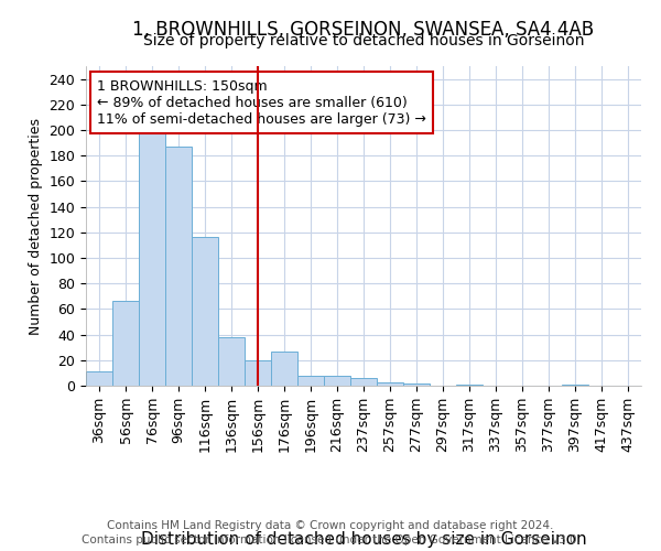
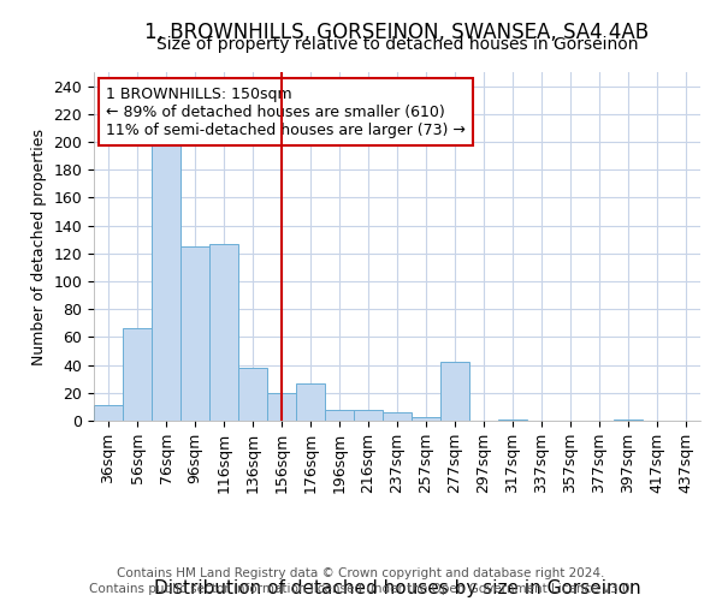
96sqm: 187 -> 125
116sqm: 116 -> 127
277sqm: 2 -> 42
